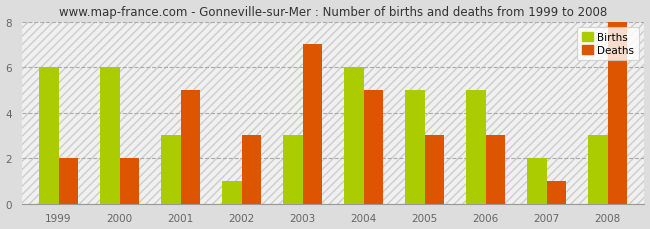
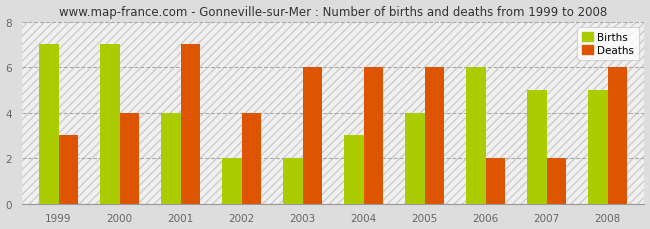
Births/1999: 6 -> 7
Deaths/1999: 2 -> 3
Births/2000: 6 -> 7
Deaths/2000: 2 -> 4
Births/2001: 3 -> 4
Deaths/2001: 5 -> 7
Births/2002: 1 -> 2
Deaths/2002: 3 -> 4
Births/2003: 3 -> 2
Deaths/2003: 7 -> 6
Births/2004: 6 -> 3
Deaths/2004: 5 -> 6
Births/2005: 5 -> 4
Deaths/2005: 3 -> 6
Births/2006: 5 -> 6
Deaths/2006: 3 -> 2
Births/2007: 2 -> 5
Deaths/2007: 1 -> 2
Births/2008: 3 -> 5
Deaths/2008: 8 -> 6
